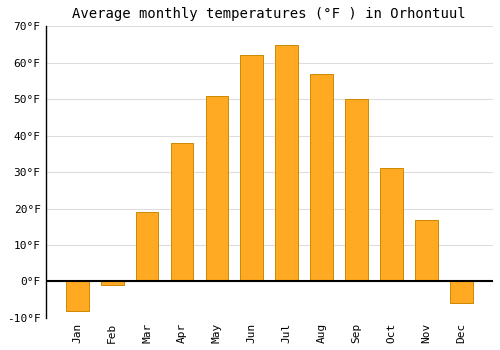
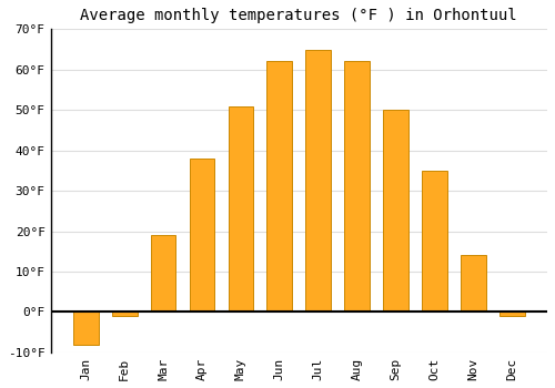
Aug: 57°F -> 62°F
Oct: 31°F -> 35°F
Nov: 17°F -> 14°F
Dec: -6°F -> -1°F
